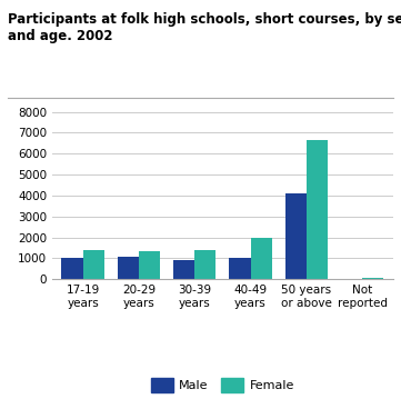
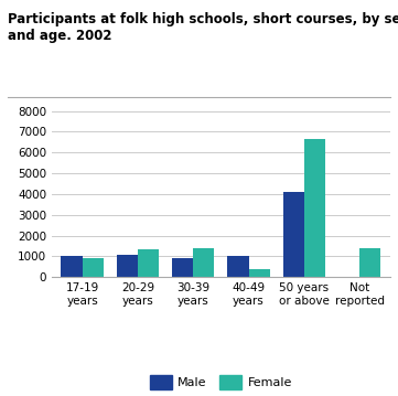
Female/17-19 years: 1400 -> 900
Female/40-49 years: 2000 -> 400
Female/Not reported: 0 -> 1400
